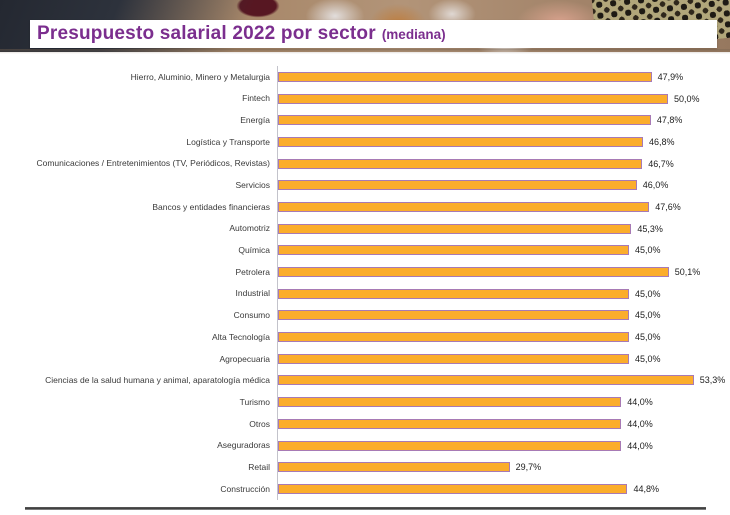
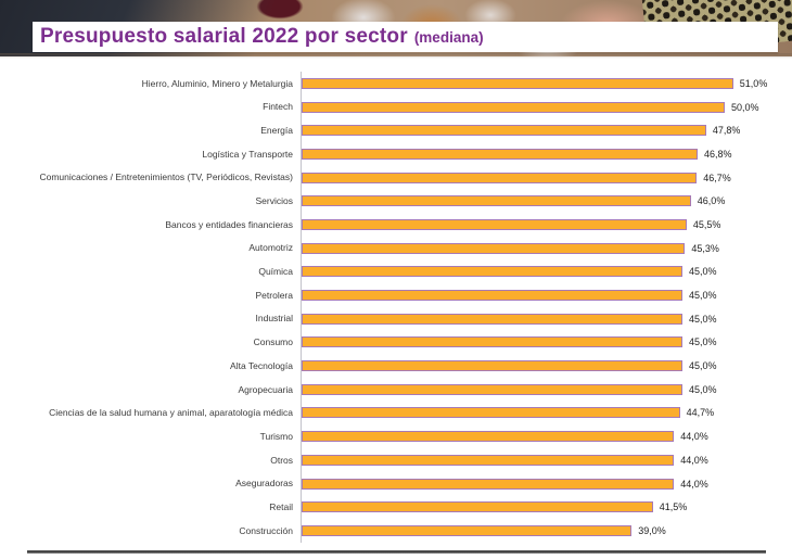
Hierro, Aluminio, Minero y Metalurgia: 47,9% -> 51,0%
Bancos y entidades financieras: 47,6% -> 45,5%
Petrolera: 50,1% -> 45,0%
Ciencias de la salud humana y animal, aparatología médica: 53,3% -> 44,7%
Retail: 29,7% -> 41,5%
Construcción: 44,8% -> 39,0%
